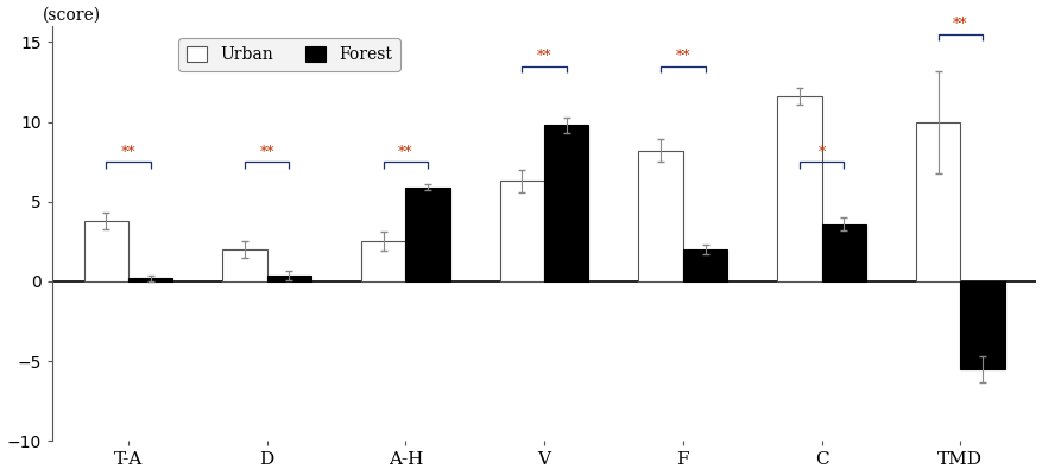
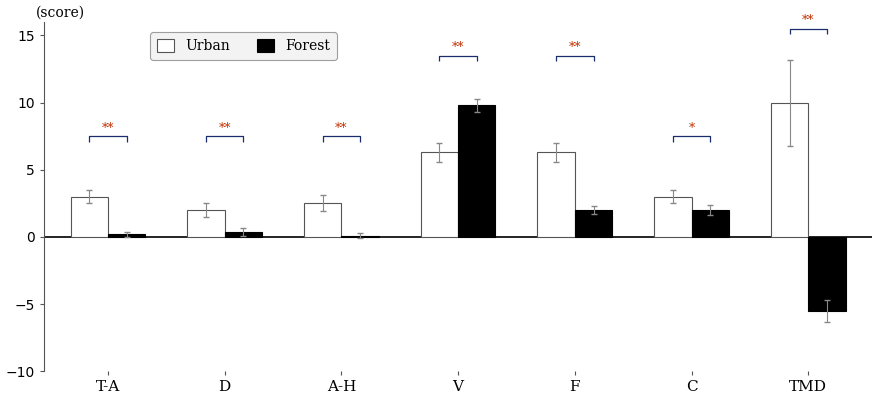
Urban/T-A: 3.8 -> 3.0
Forest/A-H: 5.9 -> 0.1
Urban/F: 8.2 -> 6.3
Urban/C: 11.6 -> 3.0
Forest/C: 3.6 -> 2.0
